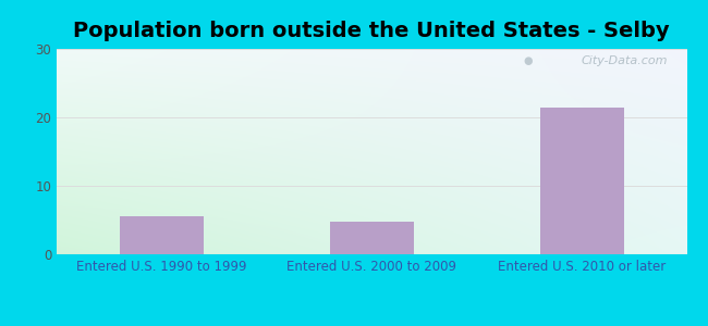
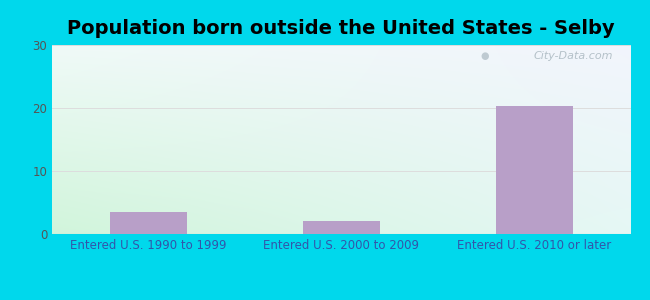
Entered U.S. 1990 to 1999: 5.6 -> 3.5
Entered U.S. 2000 to 2009: 4.8 -> 2.0
Entered U.S. 2010 or later: 21.4 -> 20.3
